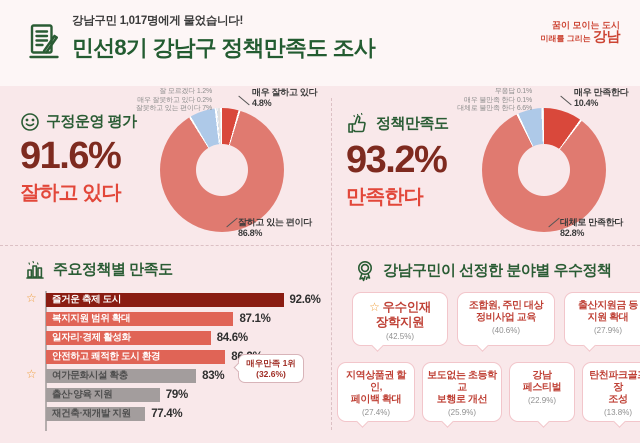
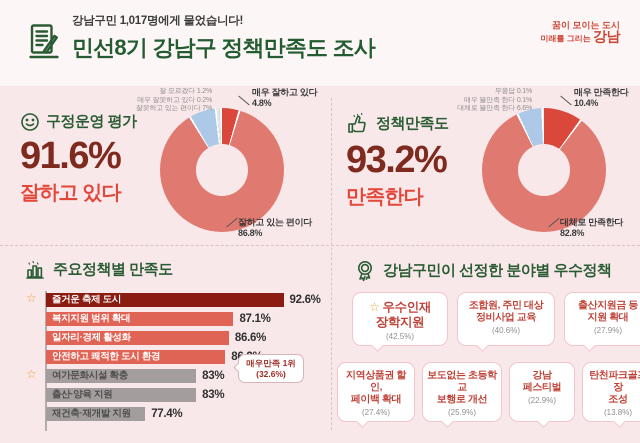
주요정책별 만족도/일자리·경제 활성화: 84.6% -> 86.6%
주요정책별 만족도/출산·양육 지원: 79% -> 83%
